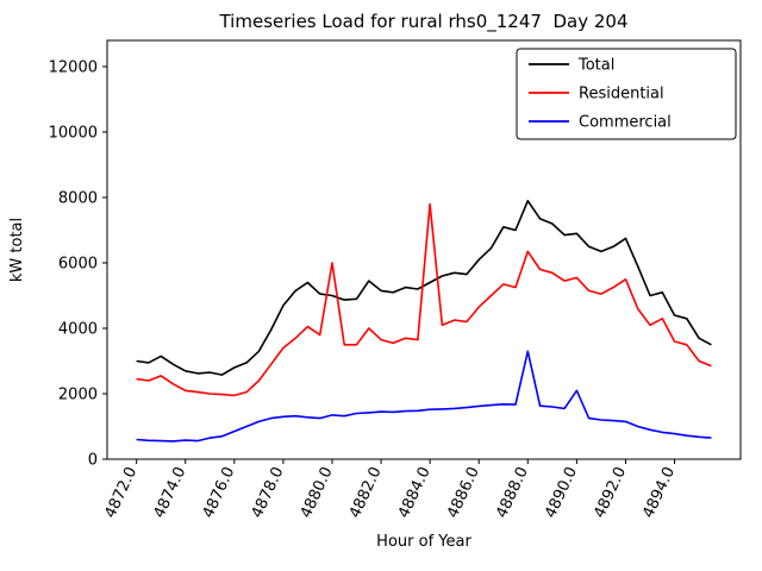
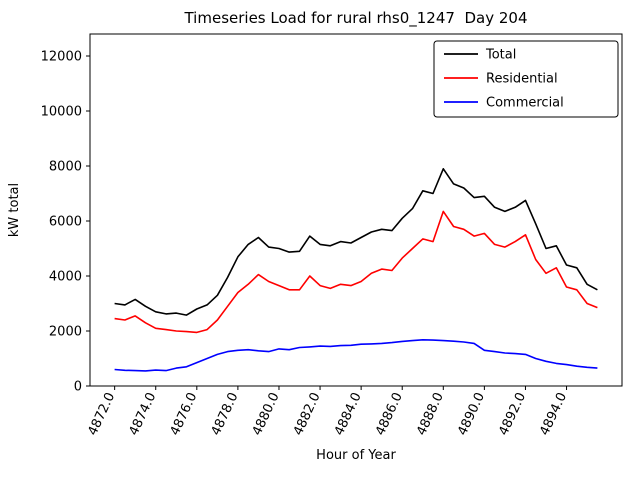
Residential/4880.0: 6000 -> 3600
Residential/4884.0: 7800 -> 3800
Commercial/4888.0: 3300 -> 1600
Commercial/4890.0: 2100 -> 1300
